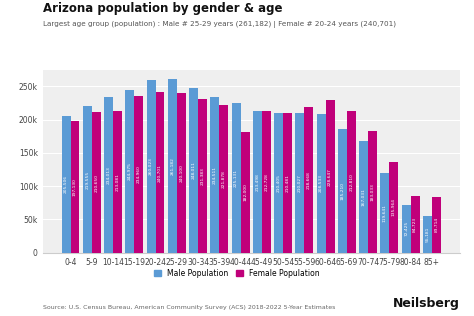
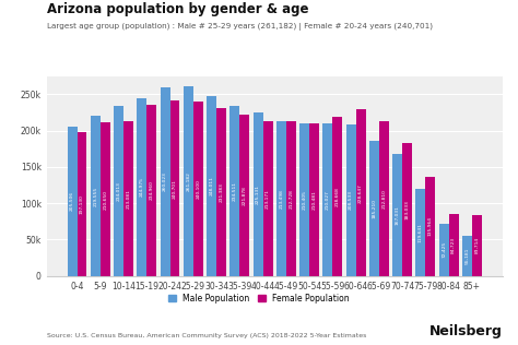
Female Population/40-44: 182k -> 213k
